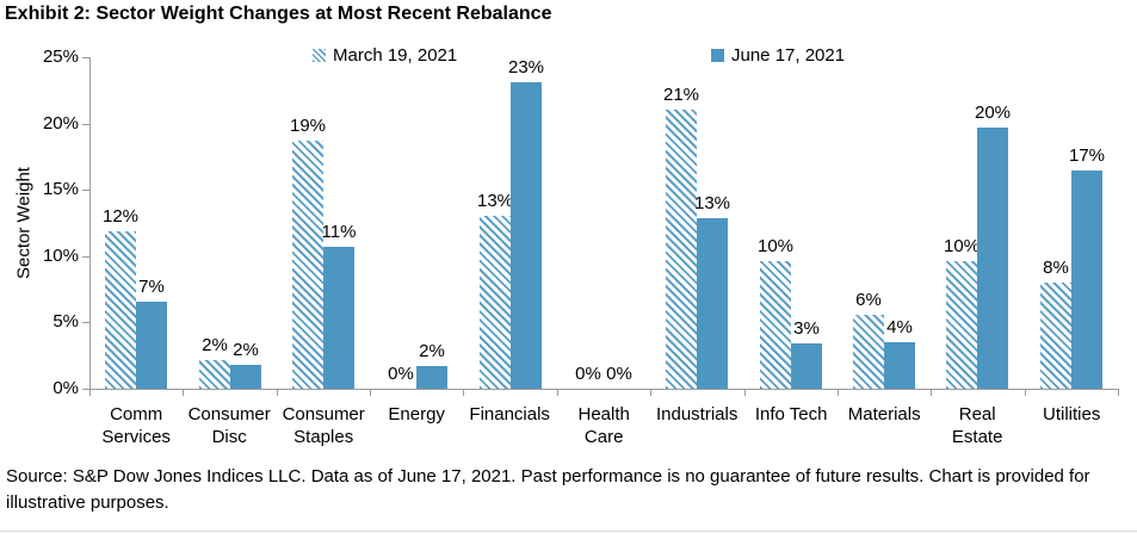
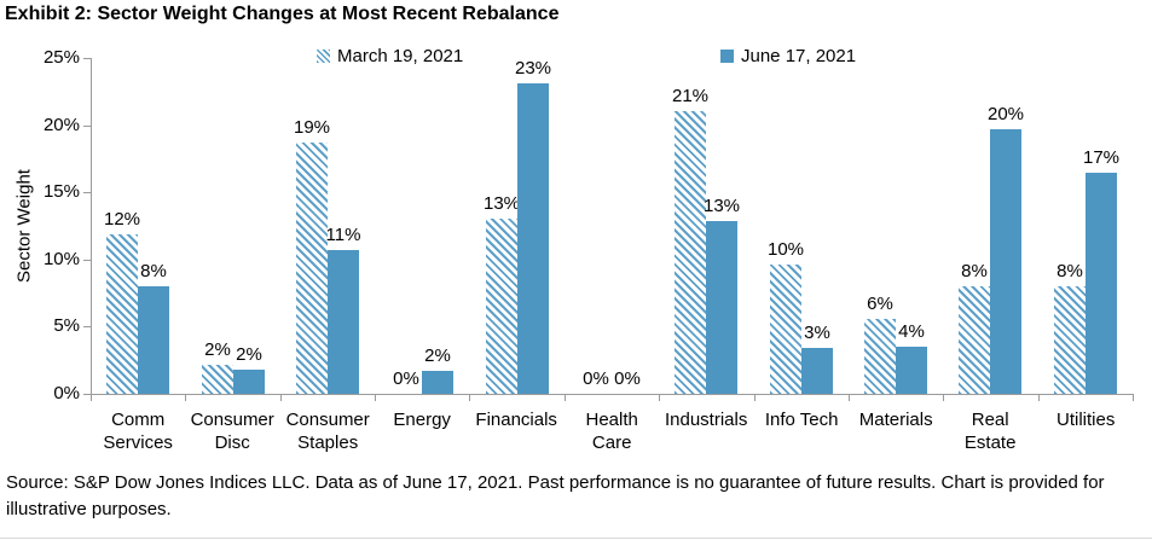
June 17, 2021/Comm Services: 7% -> 8%
March 19, 2021/Real Estate: 10% -> 8%
